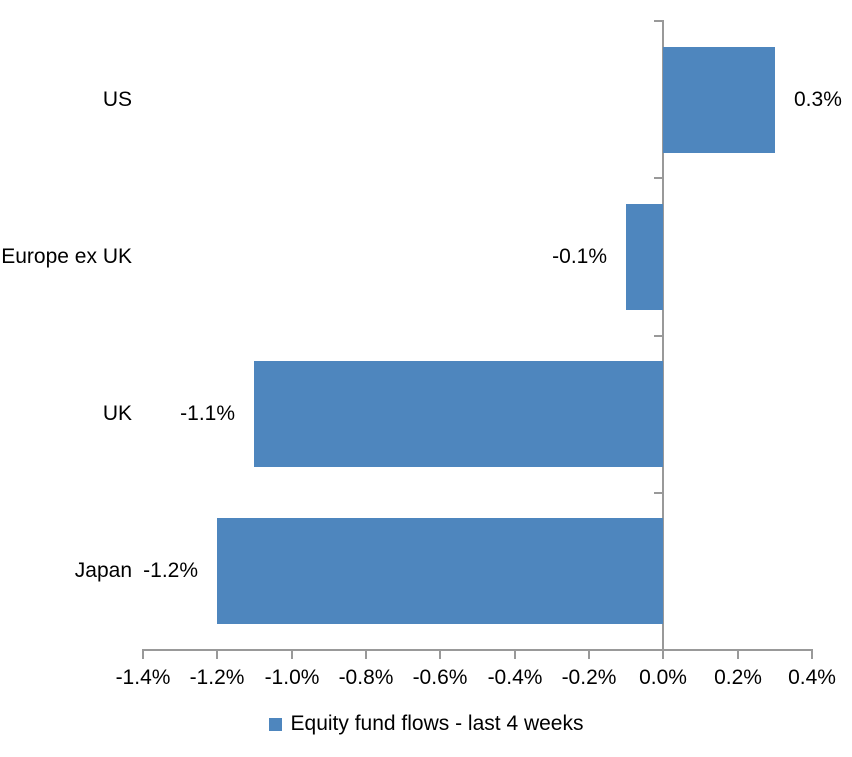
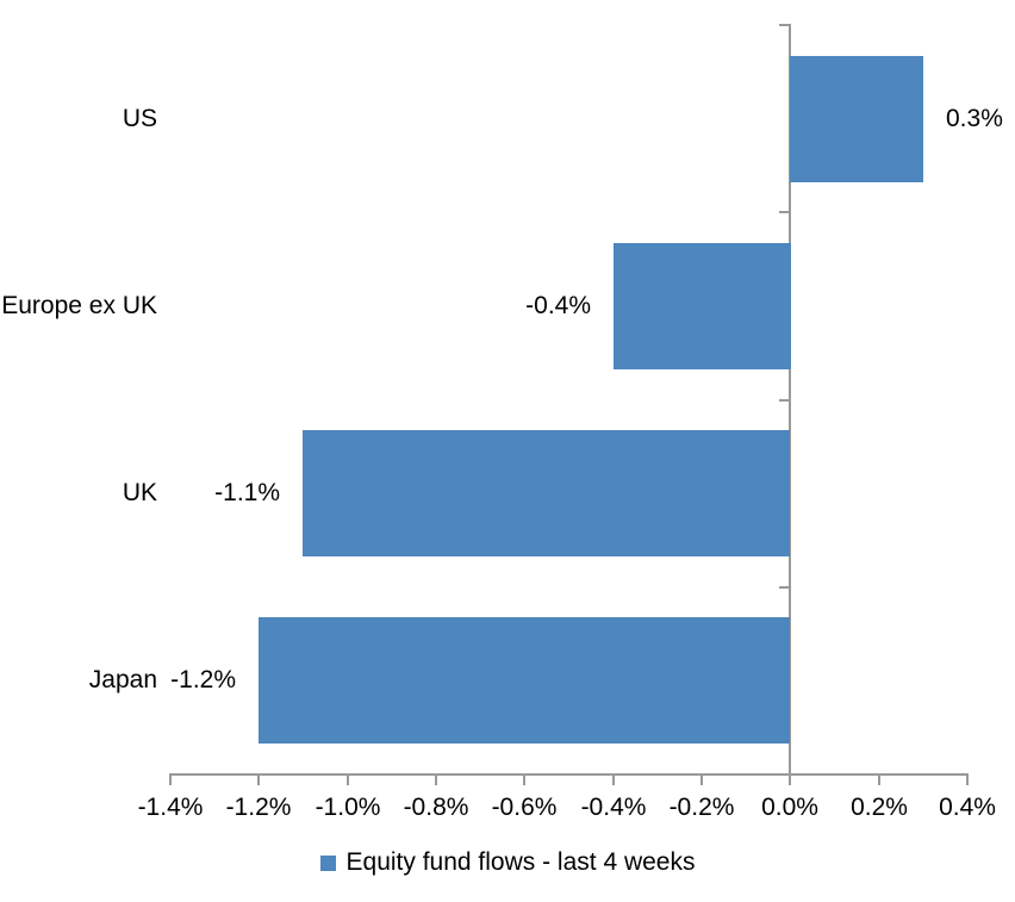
Europe ex UK: -0.1% -> -0.4%
